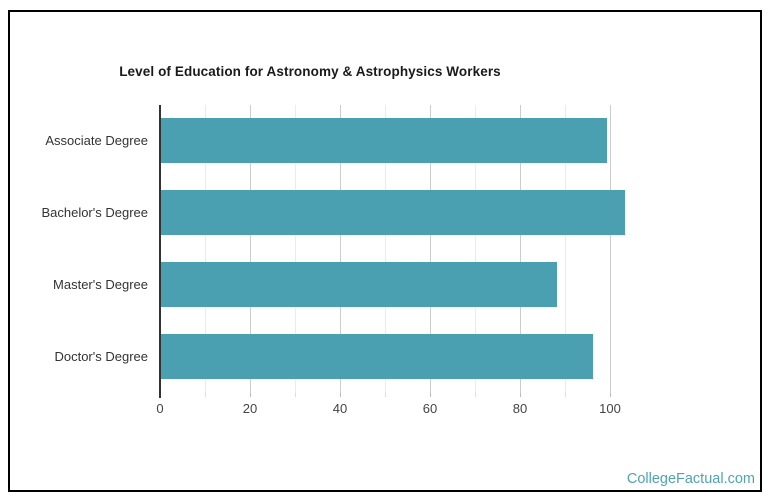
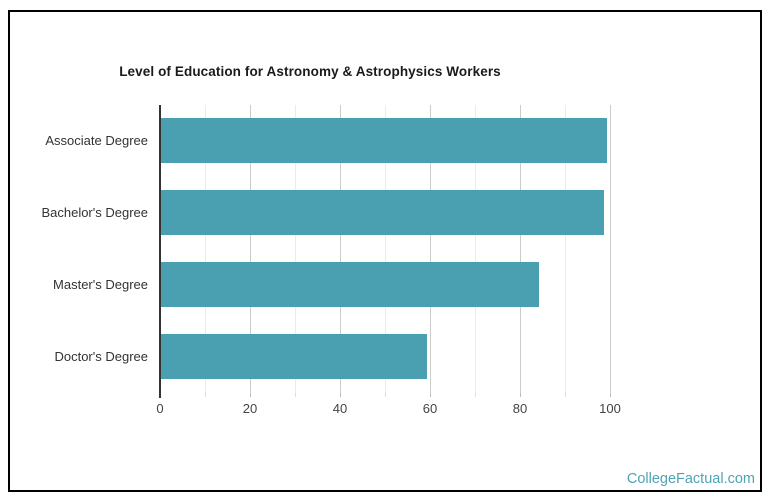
Bachelor's Degree: 103 -> 98
Master's Degree: 88 -> 84
Doctor's Degree: 96 -> 59
